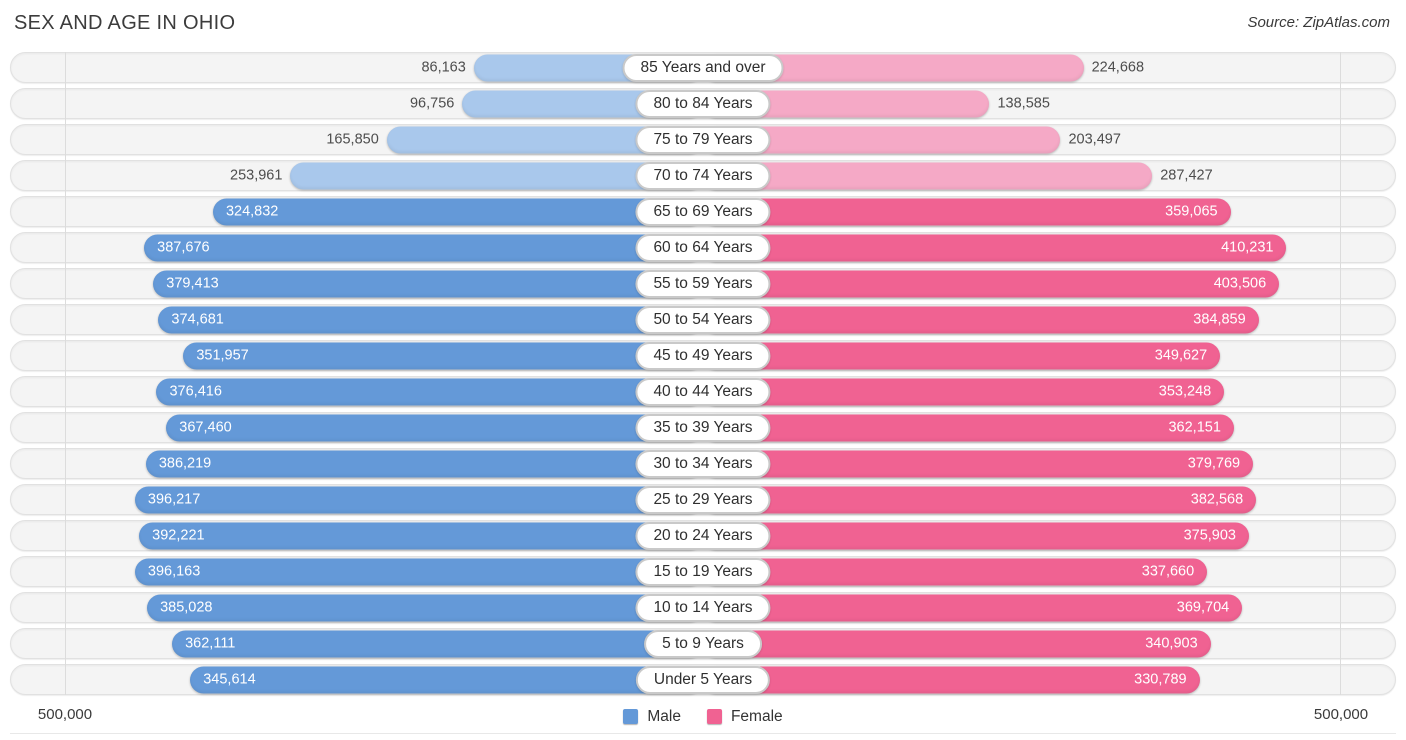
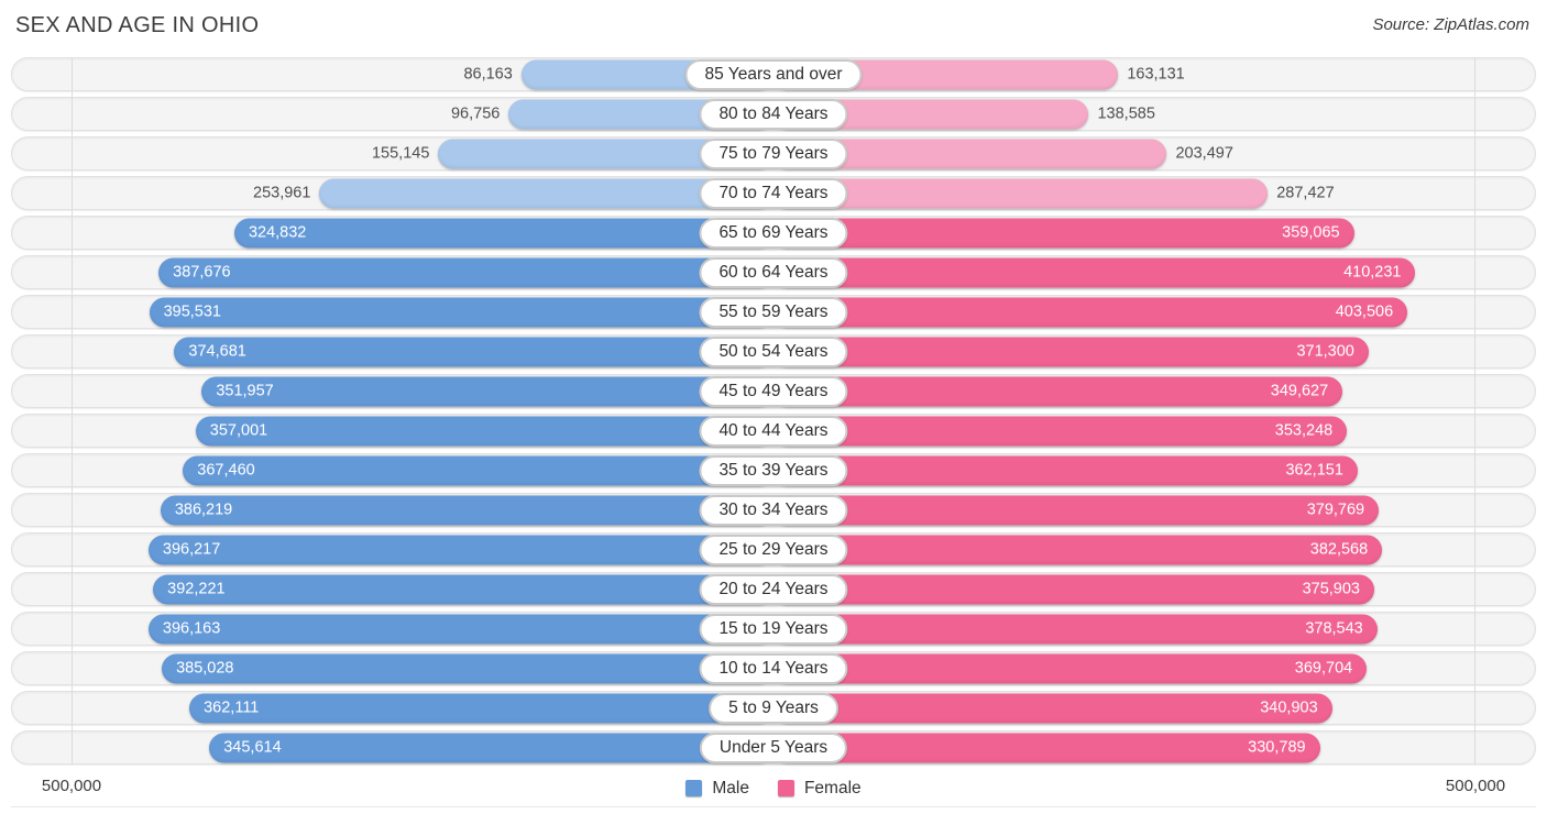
Female/85 Years and over: 224,668 -> 163,131
Male/75 to 79 Years: 165,850 -> 155,145
Male/55 to 59 Years: 379,413 -> 395,531
Female/50 to 54 Years: 384,859 -> 371,300
Male/40 to 44 Years: 376,416 -> 357,001
Female/15 to 19 Years: 337,660 -> 378,543
